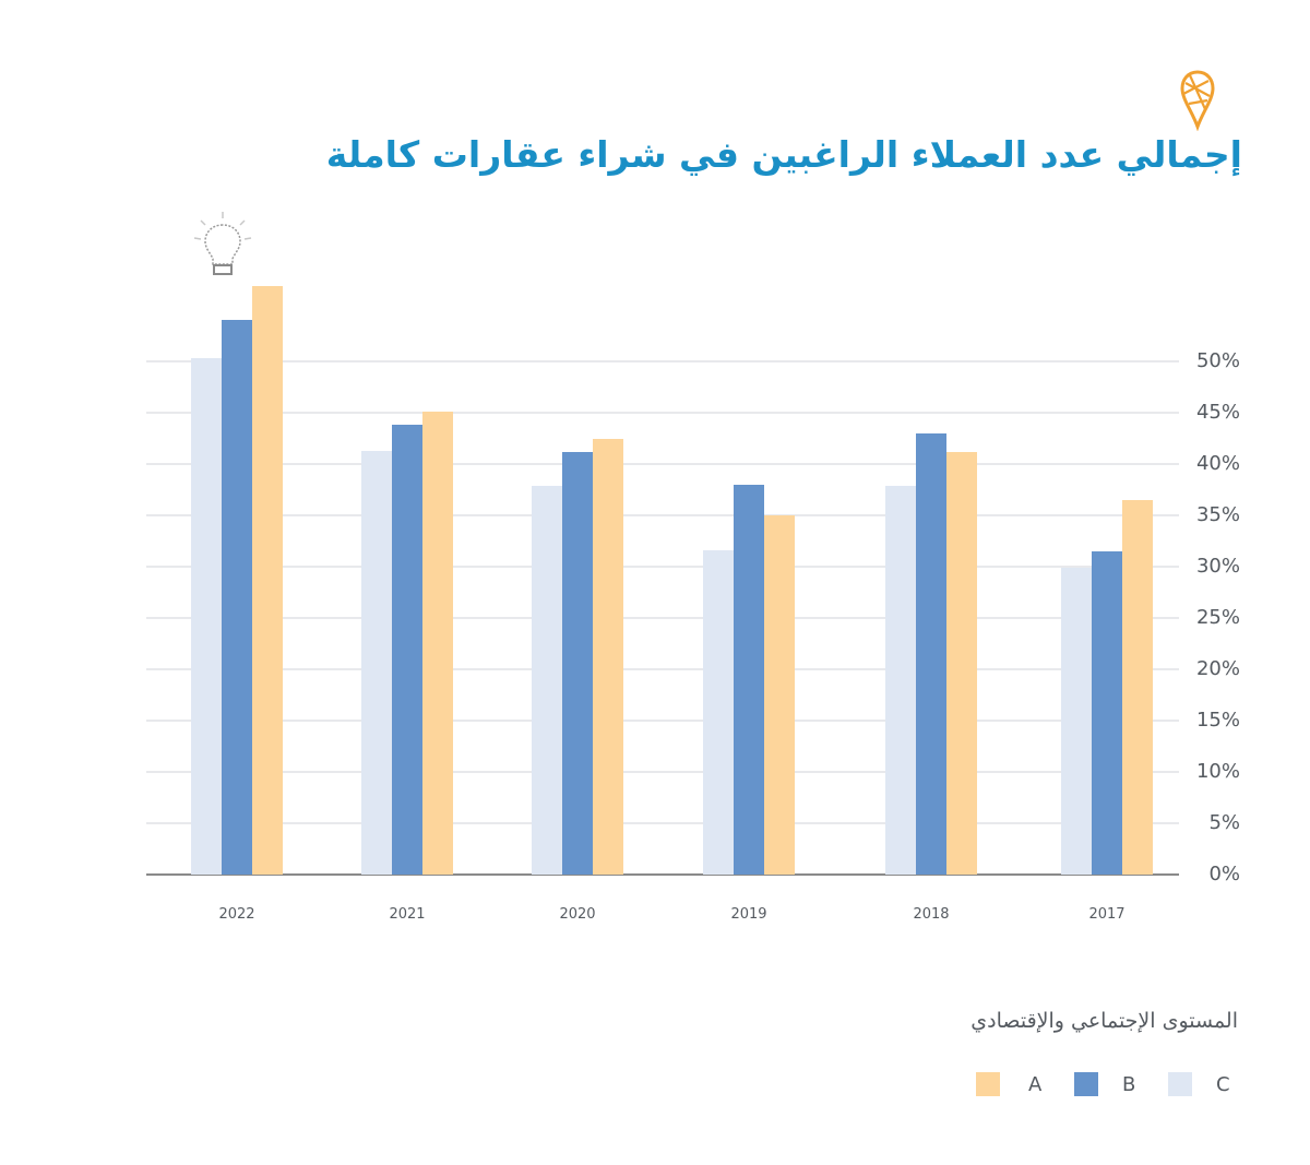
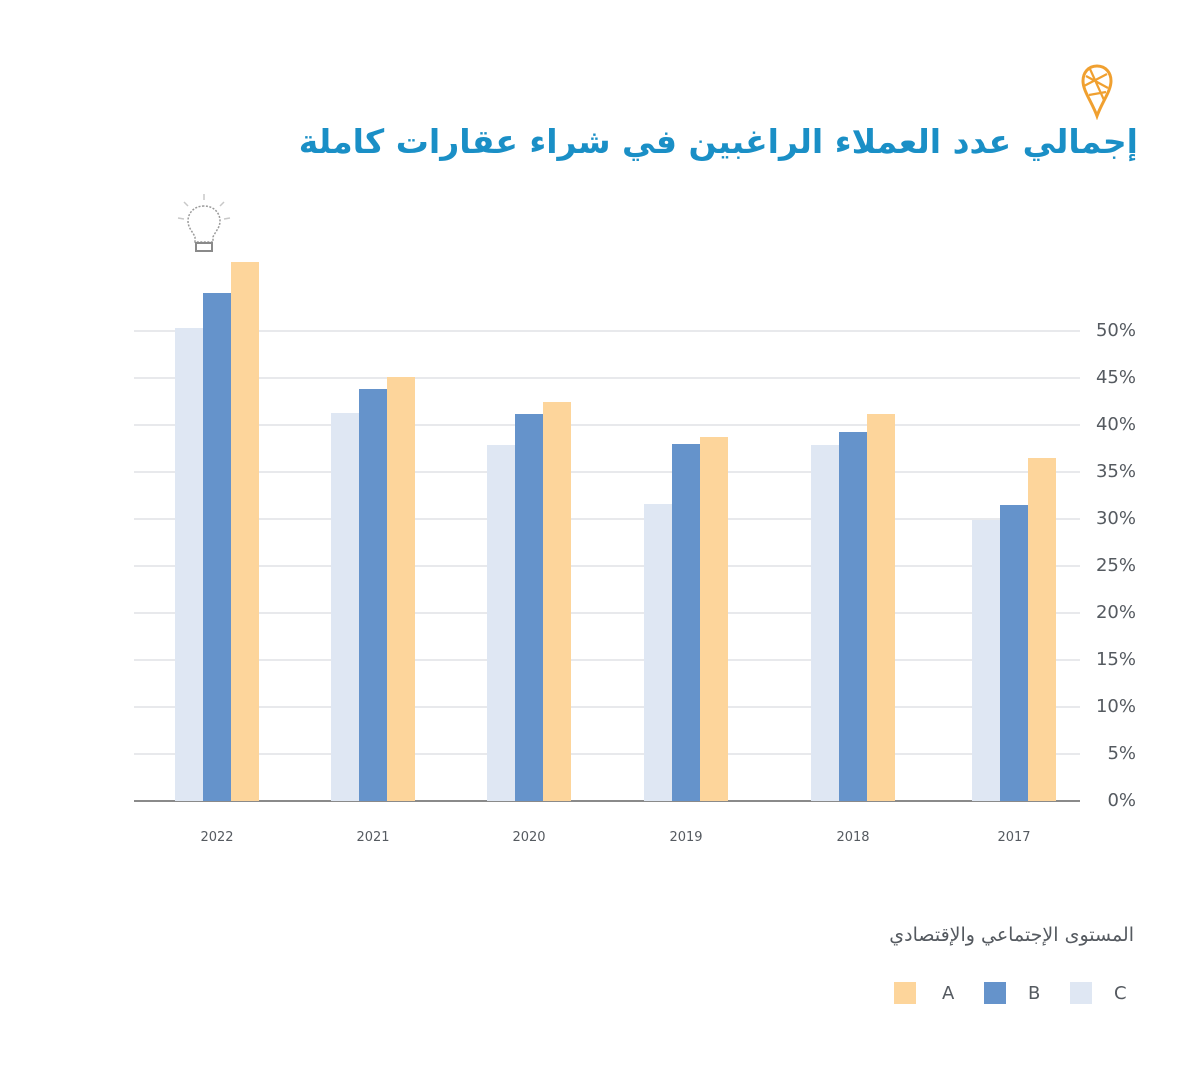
A/2019: 35% -> 39%
B/2018: 43% -> 39%
